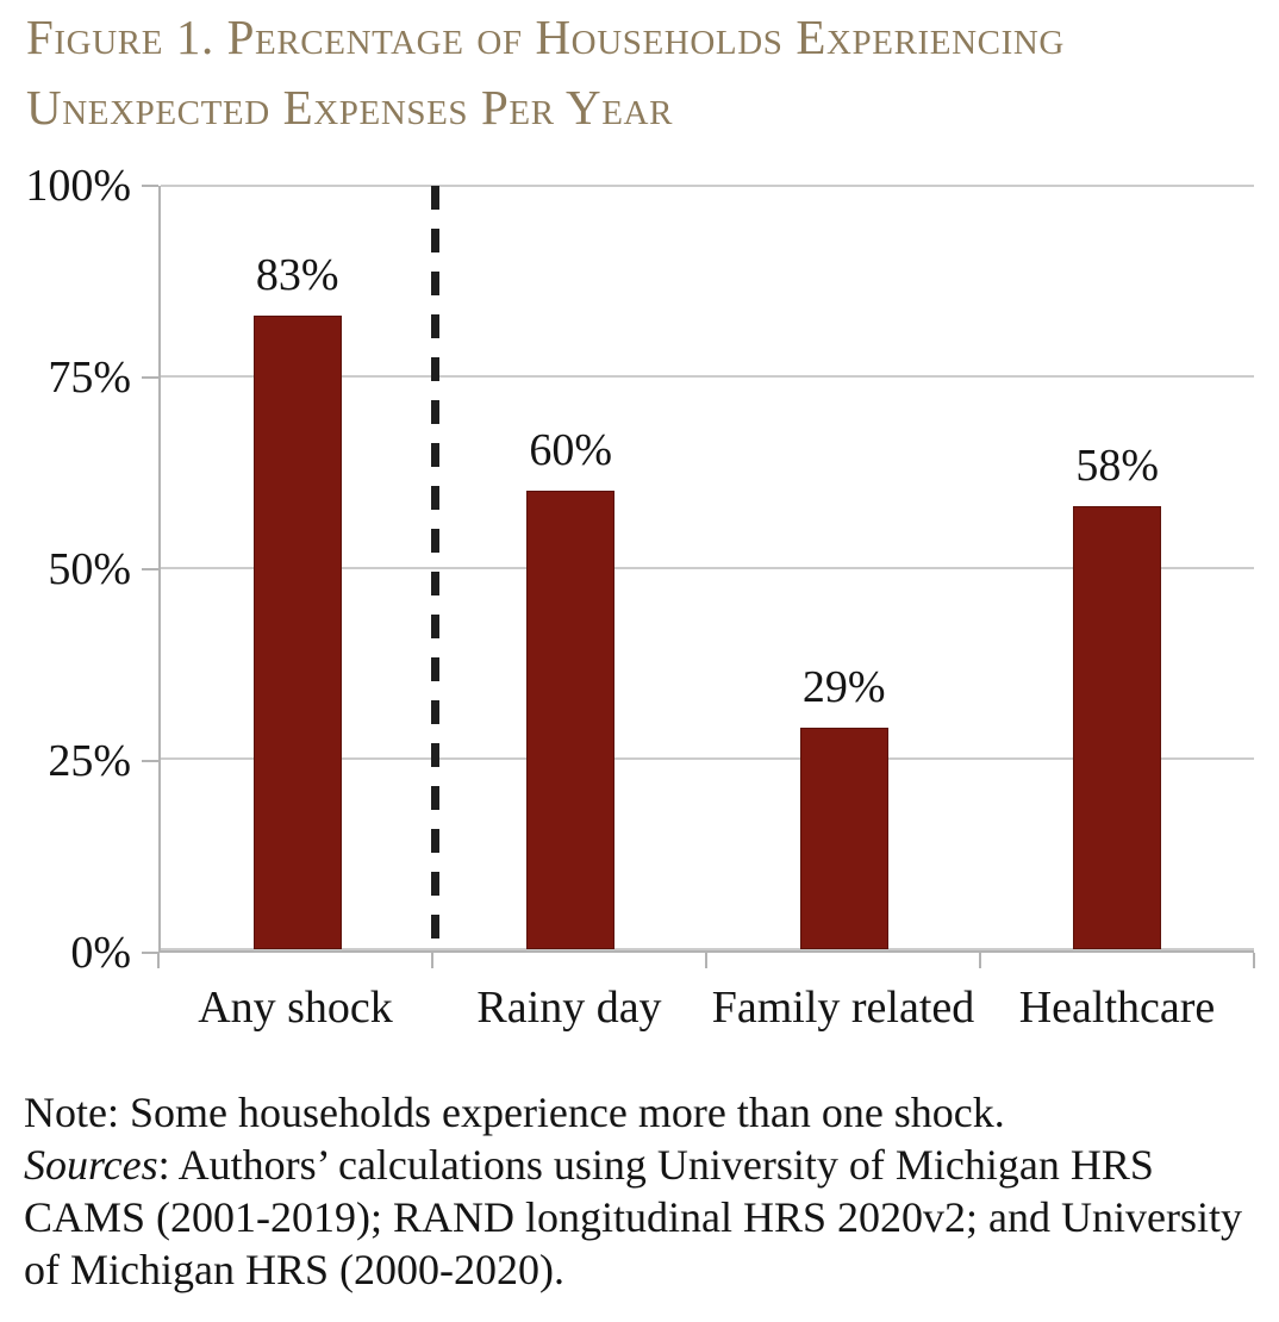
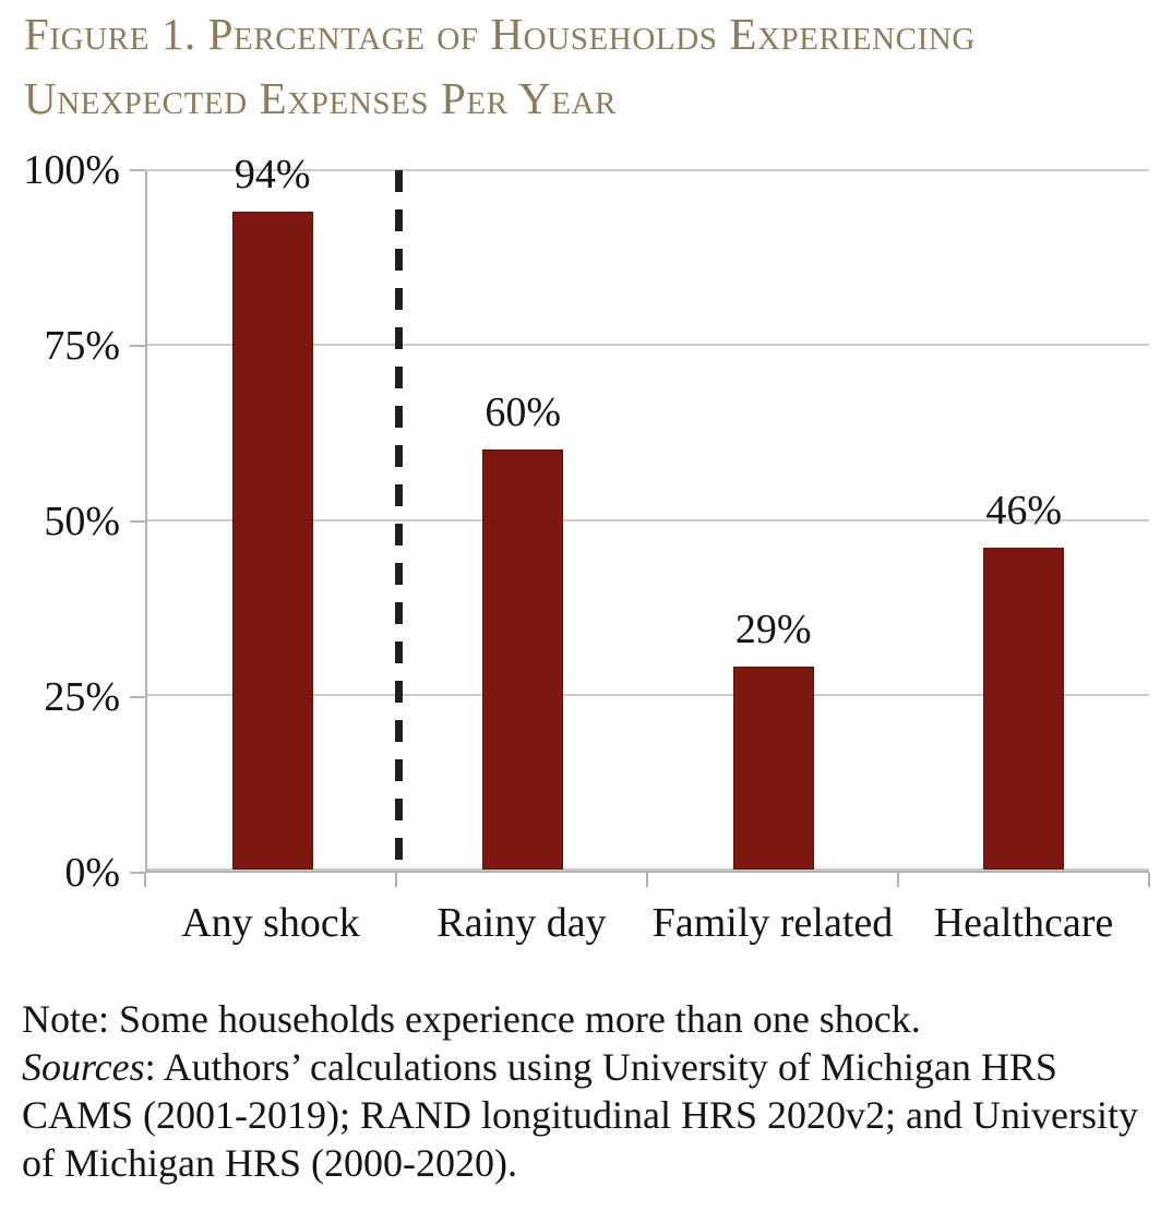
Any shock: 83% -> 94%
Healthcare: 58% -> 46%
